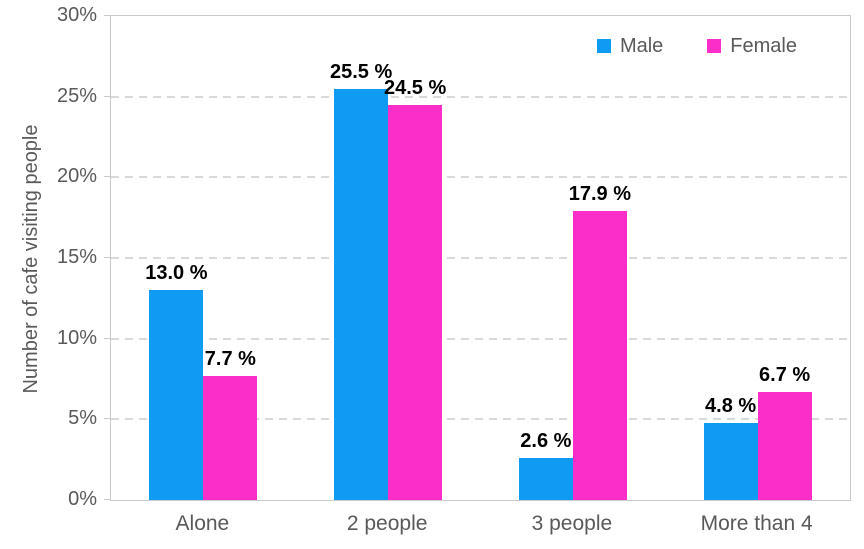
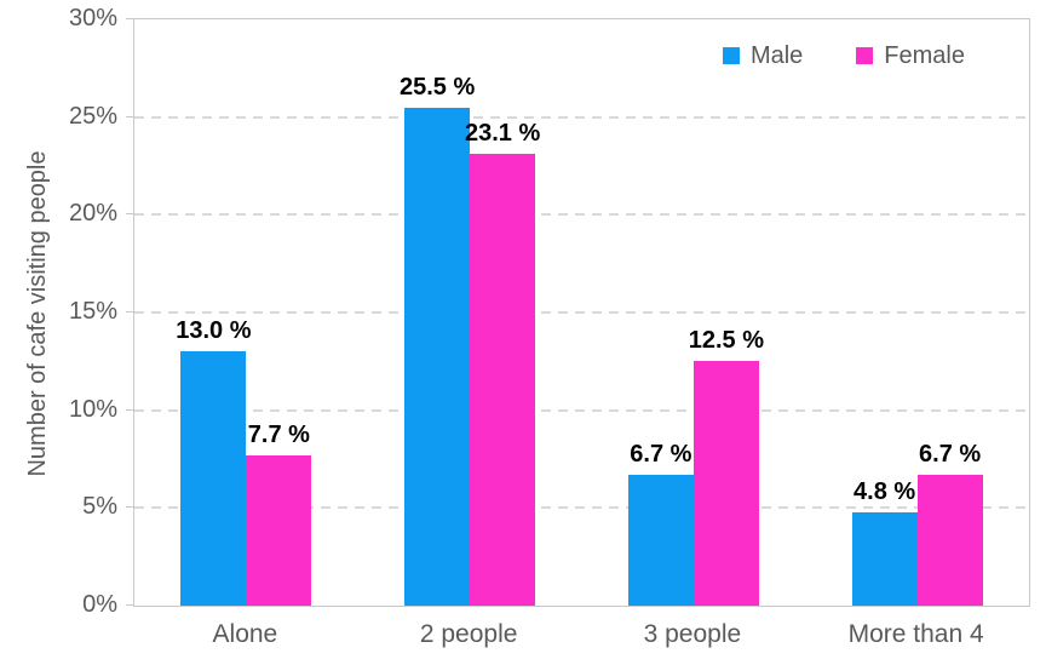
Female/2 people: 24.5 -> 23.1
Male/3 people: 2.6 -> 6.7
Female/3 people: 17.9 -> 12.5
